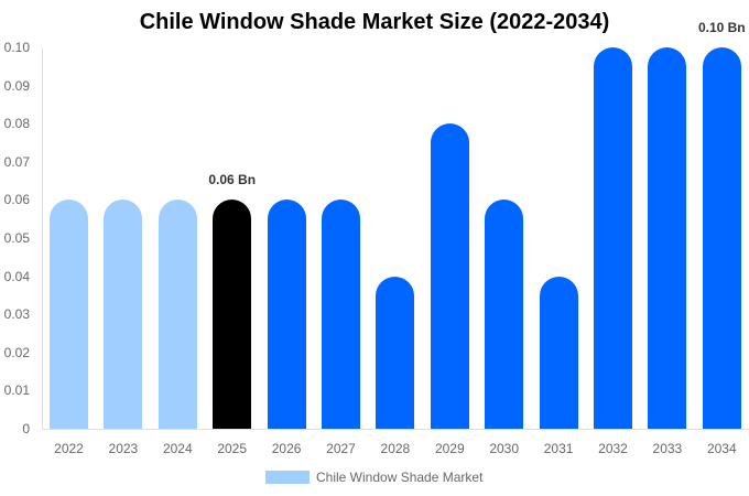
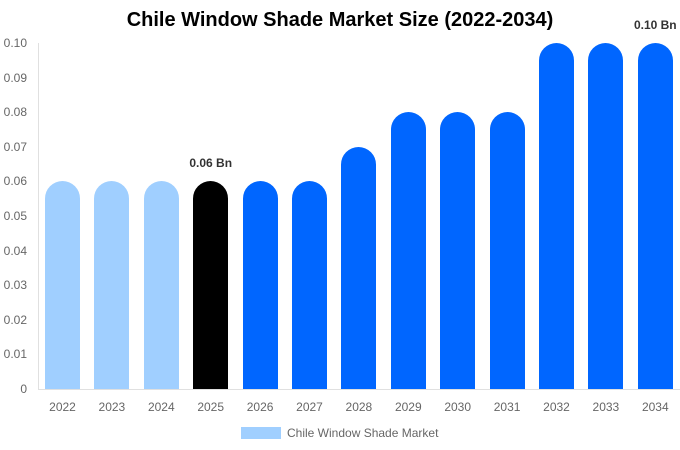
2028: 0.04 -> 0.07
2030: 0.06 -> 0.08
2031: 0.04 -> 0.08
